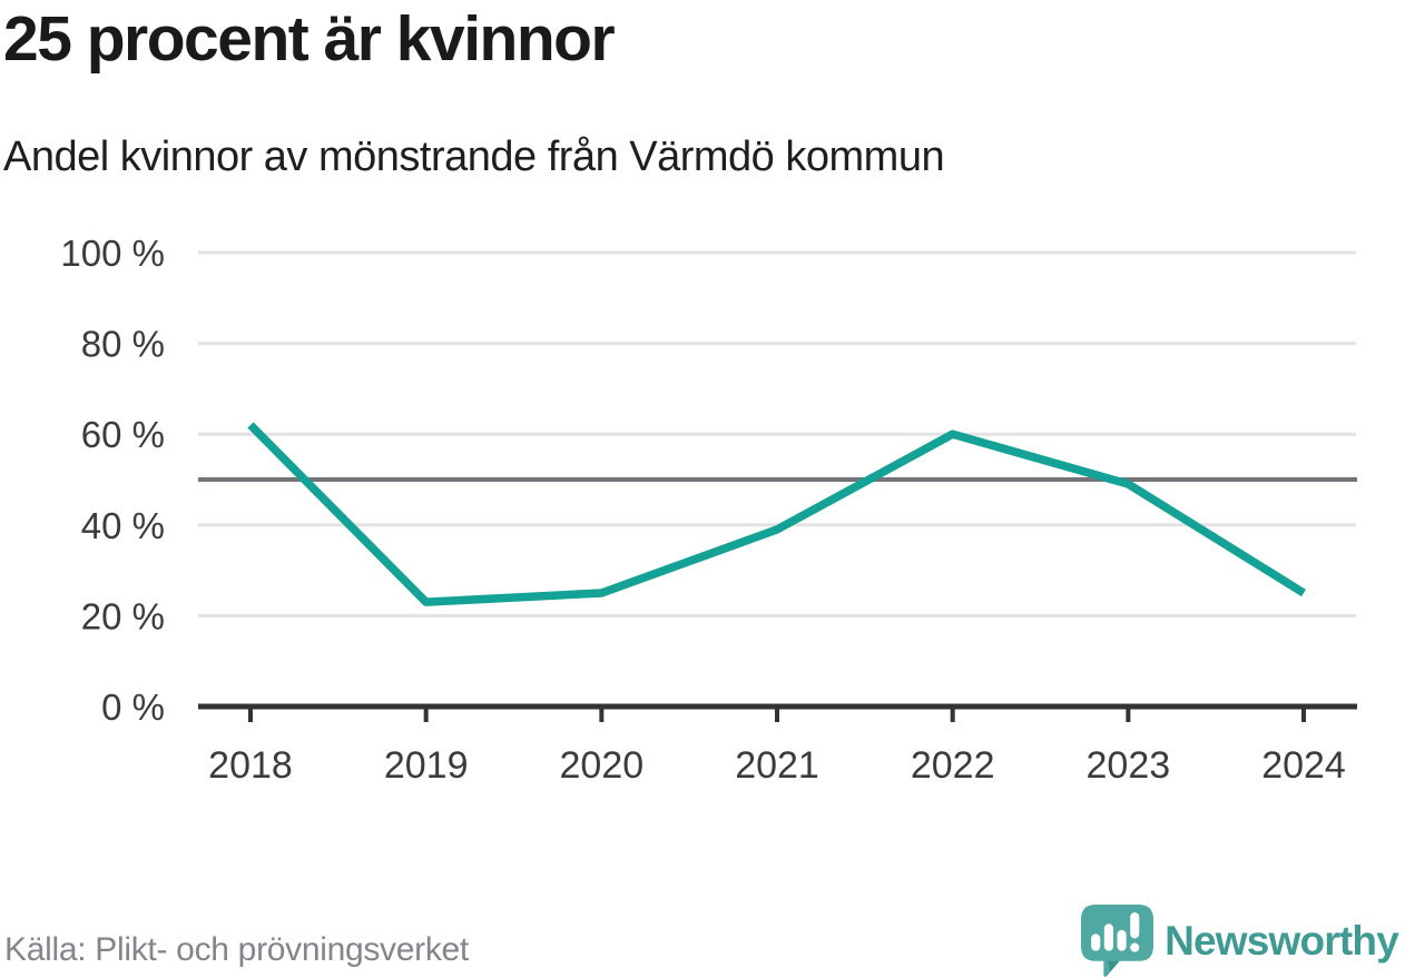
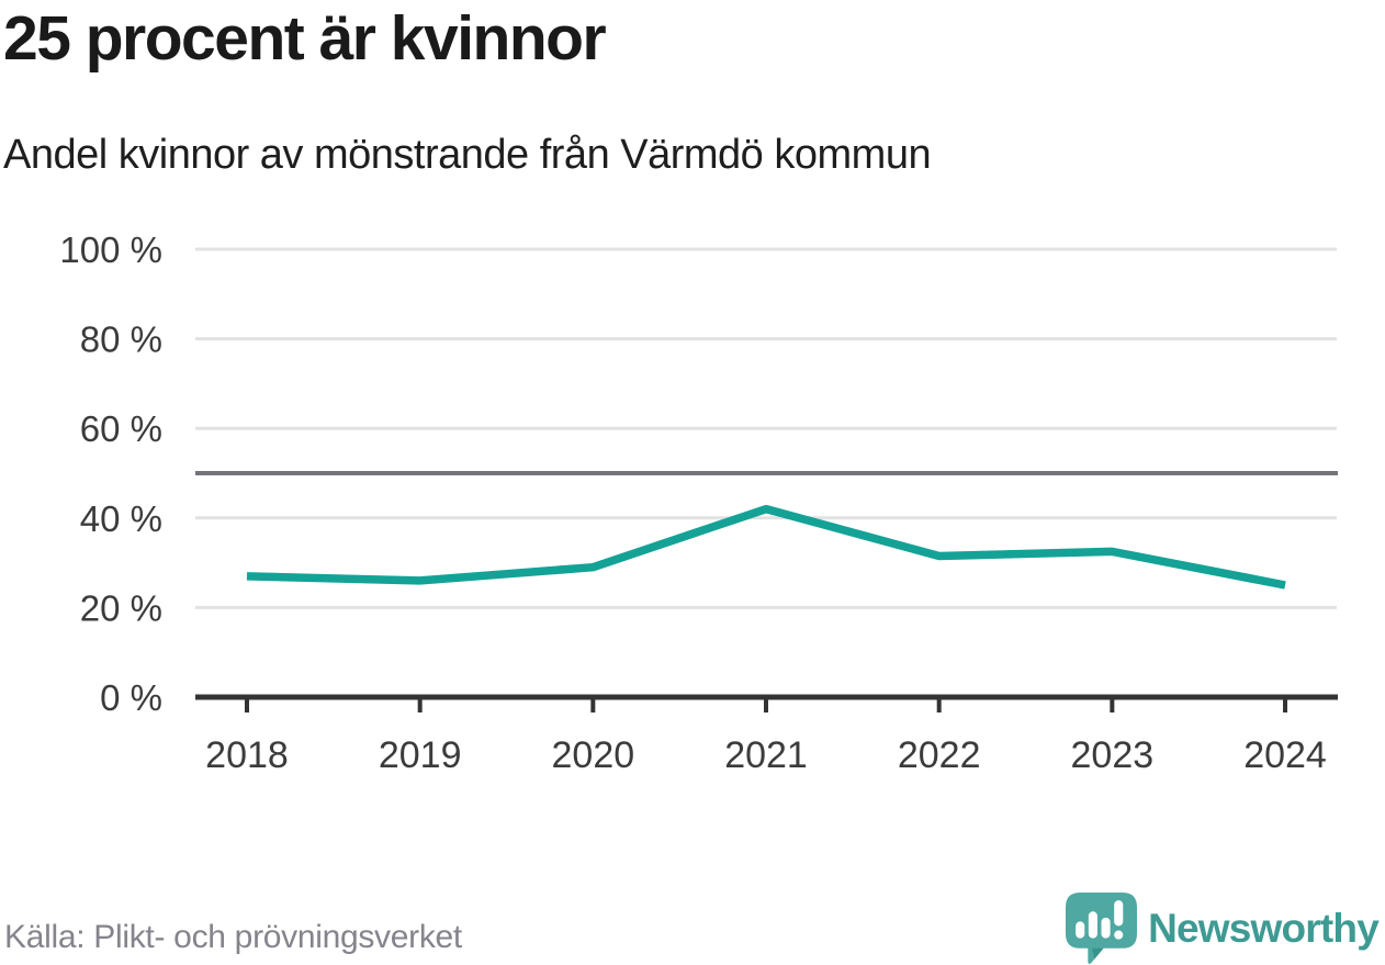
2018: 62% -> 27%
2019: 23% -> 26%
2020: 25% -> 29%
2021: 39% -> 42%
2022: 60% -> 32%
2023: 49% -> 32%
